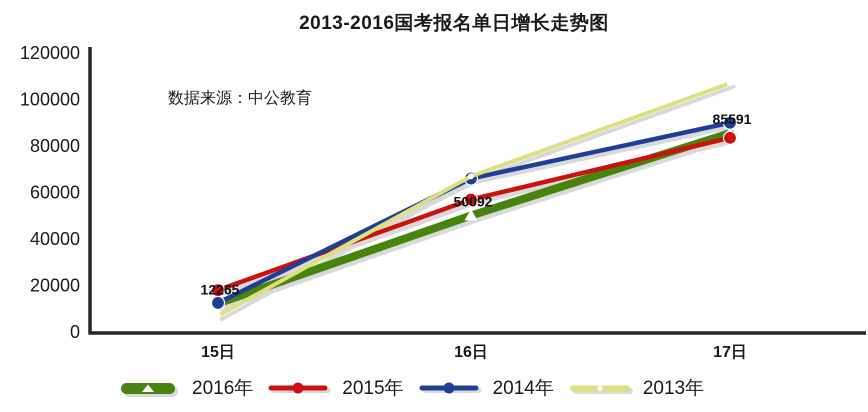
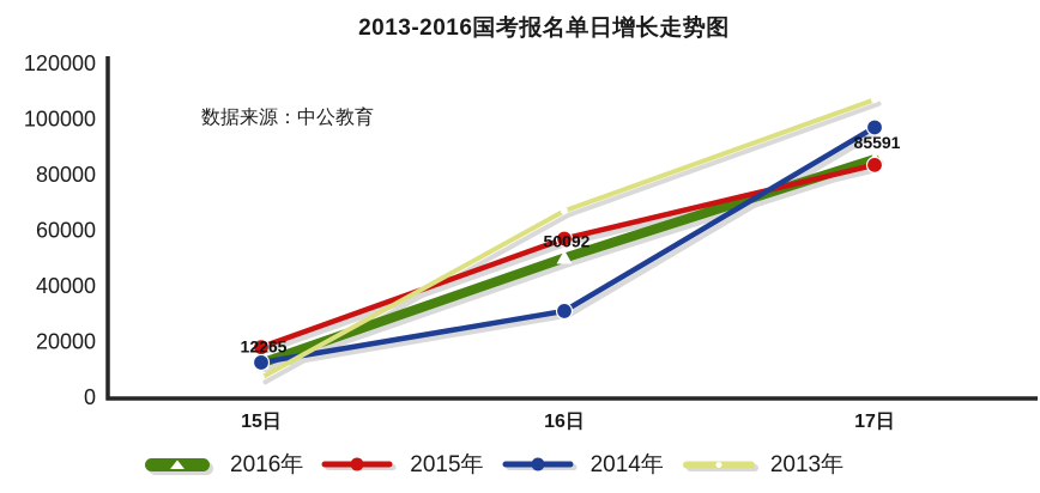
2014年/16日: 66000 -> 31000
2014年/17日: 90000 -> 97000
